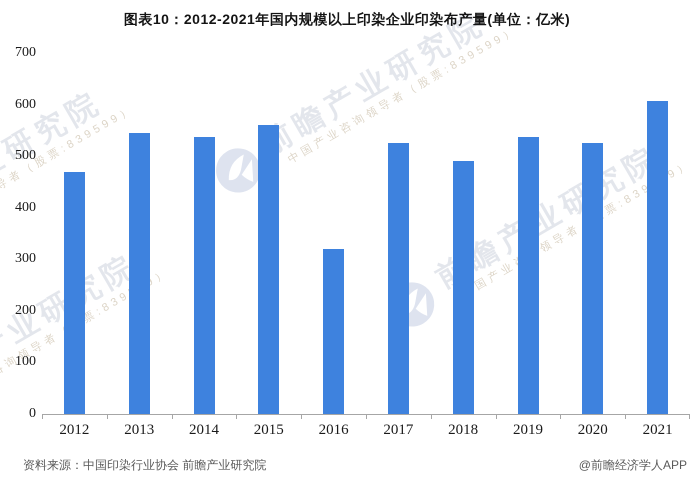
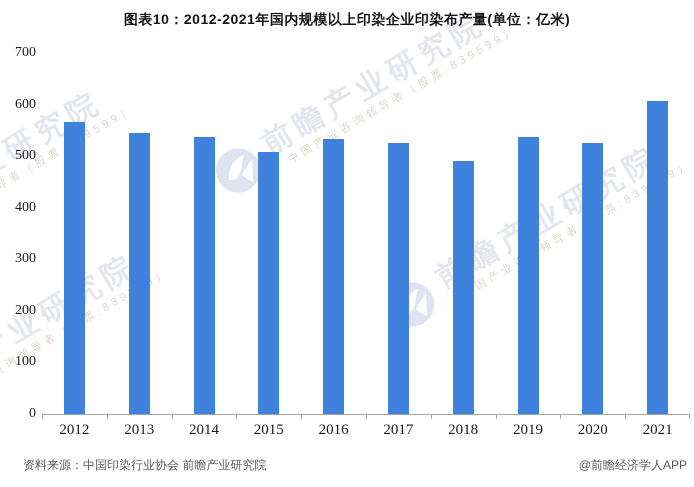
2012: 470 -> 570
2015: 560 -> 510
2016: 320 -> 530
